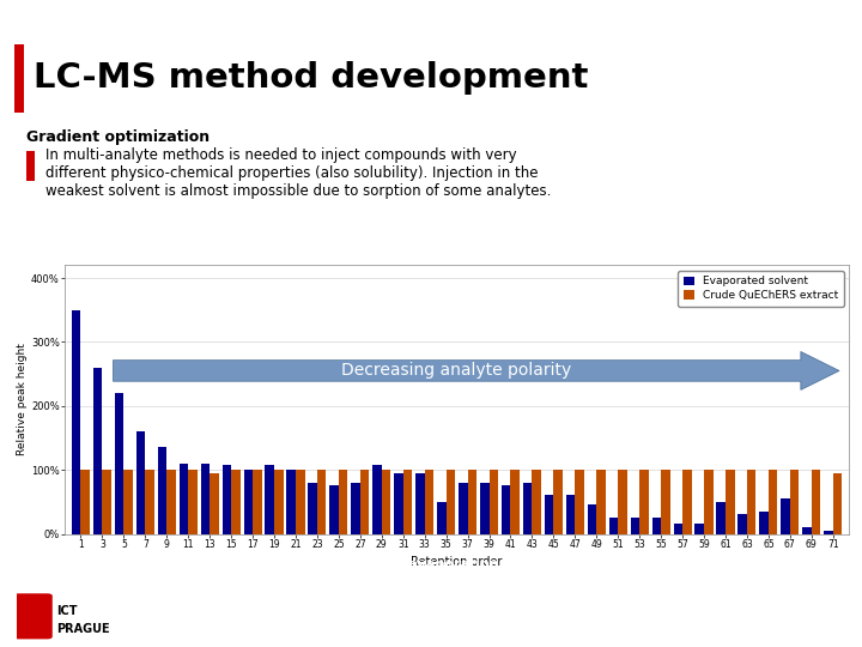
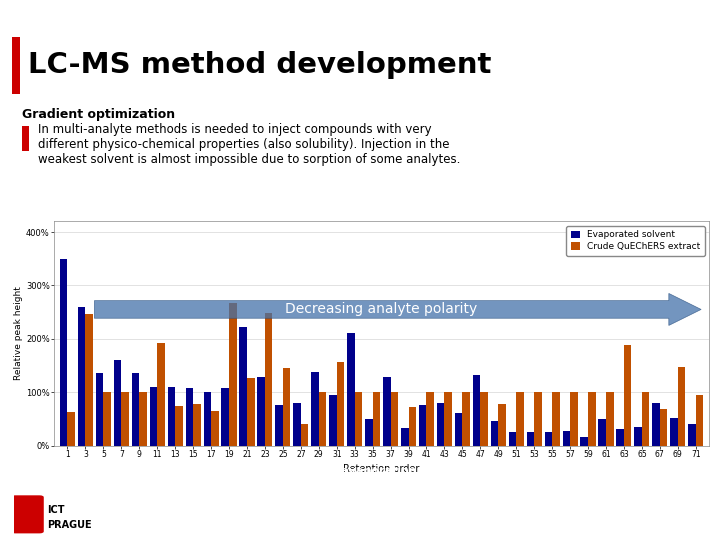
Crude QuEChERS extract/1: 100% -> 62%
Crude QuEChERS extract/3: 100% -> 246%
Evaporated solvent/5: 220% -> 136%
Crude QuEChERS extract/11: 100% -> 192%
Crude QuEChERS extract/13: 95% -> 74%
Crude QuEChERS extract/15: 100% -> 78%
Crude QuEChERS extract/17: 100% -> 64%
Crude QuEChERS extract/19: 100% -> 268%
Evaporated solvent/21: 100% -> 222%
Crude QuEChERS extract/21: 100% -> 126%
Evaporated solvent/23: 80% -> 128%
Crude QuEChERS extract/23: 100% -> 248%
Crude QuEChERS extract/25: 100% -> 146%
Crude QuEChERS extract/27: 100% -> 40%
Evaporated solvent/29: 108% -> 138%
Crude QuEChERS extract/31: 100% -> 156%
Evaporated solvent/33: 95% -> 210%
Evaporated solvent/37: 80% -> 128%
Evaporated solvent/39: 80% -> 32%
Crude QuEChERS extract/39: 100% -> 72%
Evaporated solvent/47: 60% -> 132%
Crude QuEChERS extract/49: 100% -> 78%
Evaporated solvent/57: 15% -> 28%
Crude QuEChERS extract/63: 100% -> 188%
Evaporated solvent/67: 55% -> 80%
Crude QuEChERS extract/67: 100% -> 68%
Evaporated solvent/69: 10% -> 52%
Crude QuEChERS extract/69: 100% -> 148%
Evaporated solvent/71: 5% -> 40%
